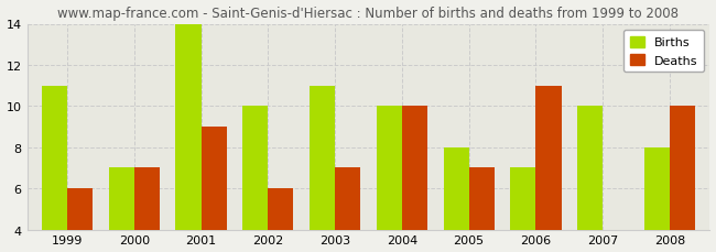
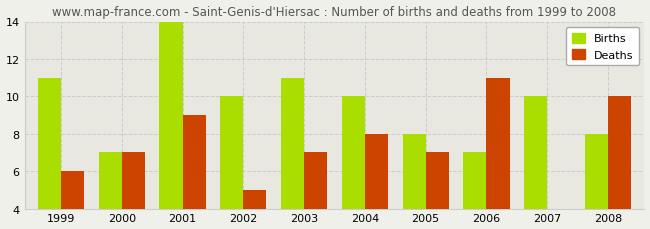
Deaths/2002: 6 -> 5
Deaths/2004: 10 -> 8
